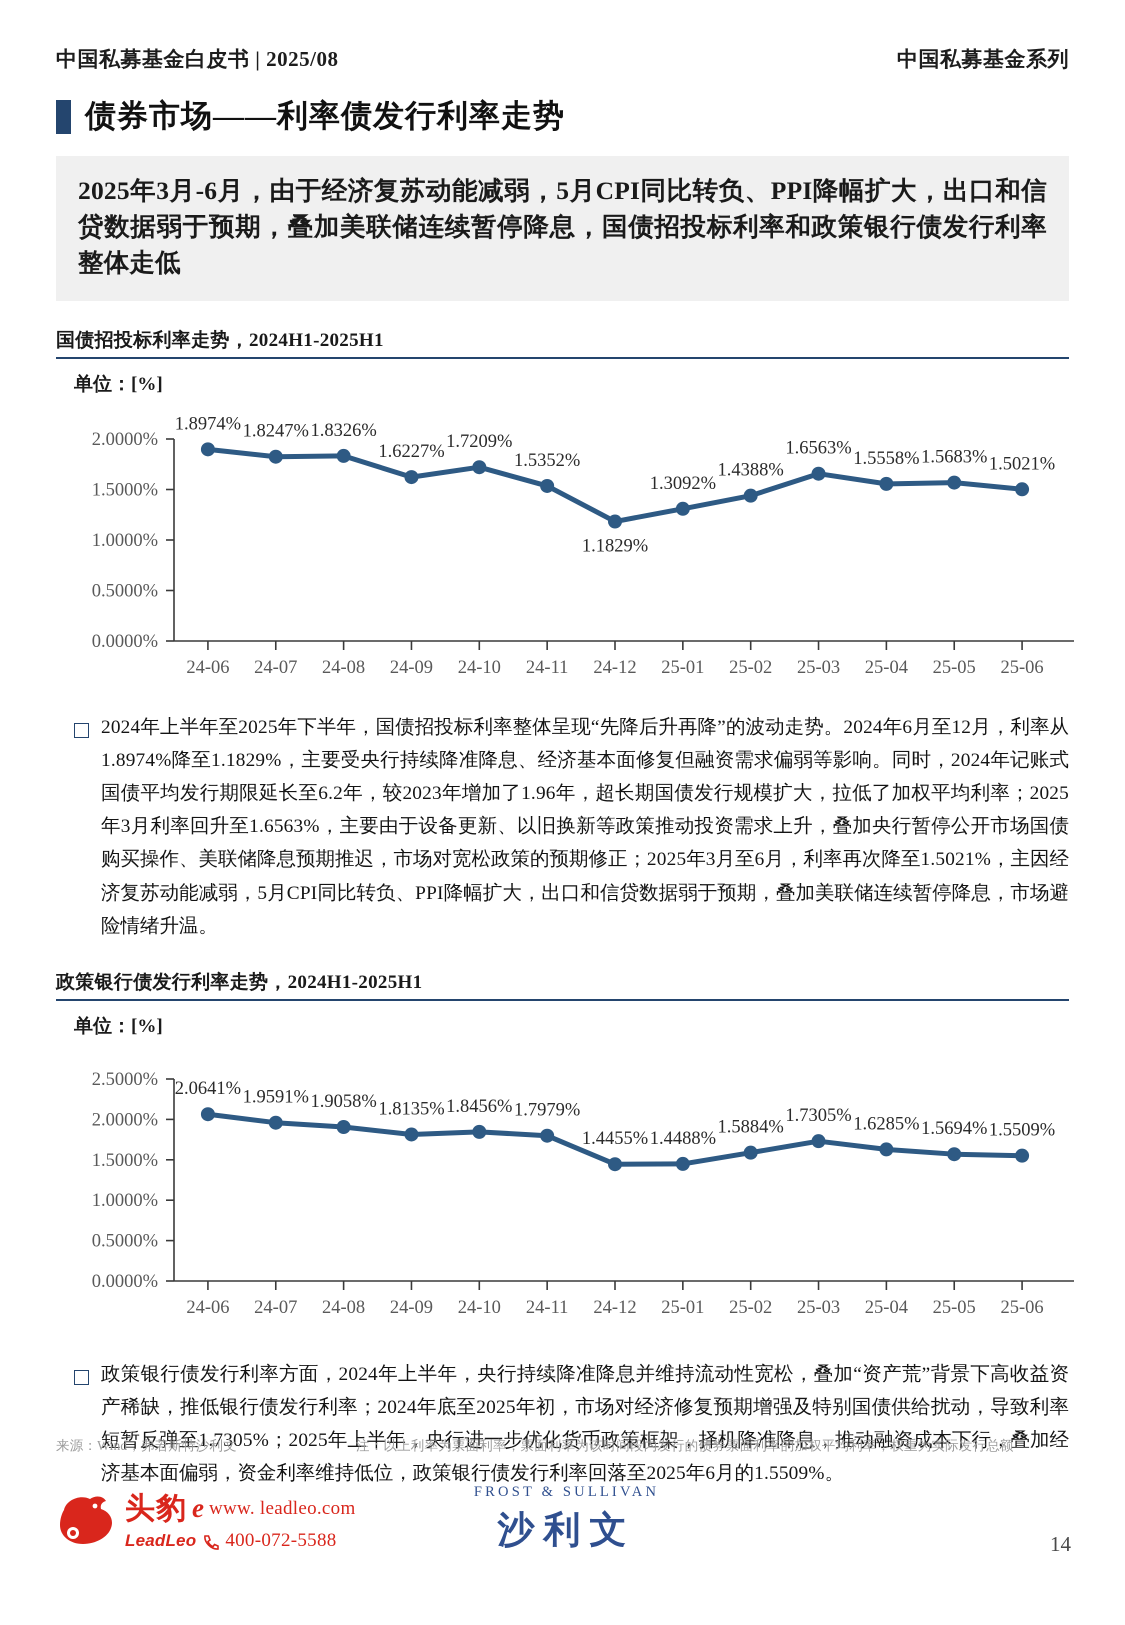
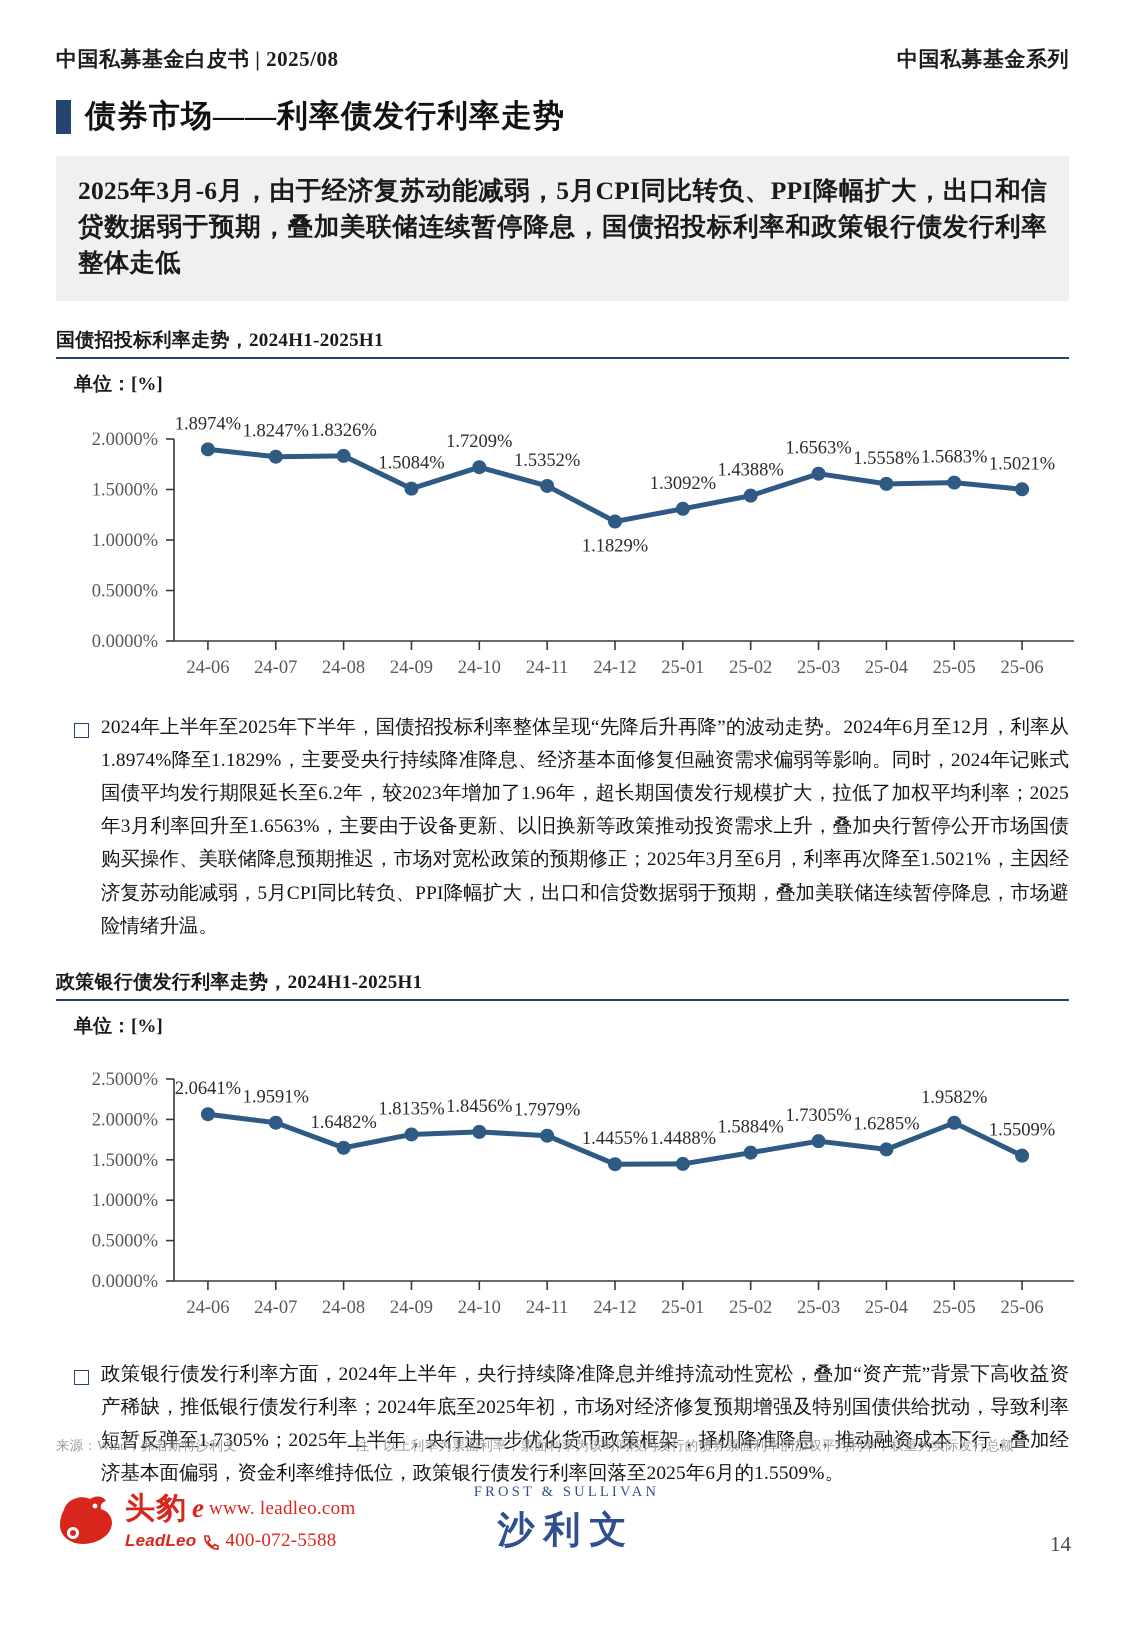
国债招投标利率走势，2024H1-2025H1/24-09: 1.6227% -> 1.5084%
政策银行债发行利率走势，2024H1-2025H1/24-08: 1.9058% -> 1.6482%
政策银行债发行利率走势，2024H1-2025H1/25-05: 1.5694% -> 1.9582%
